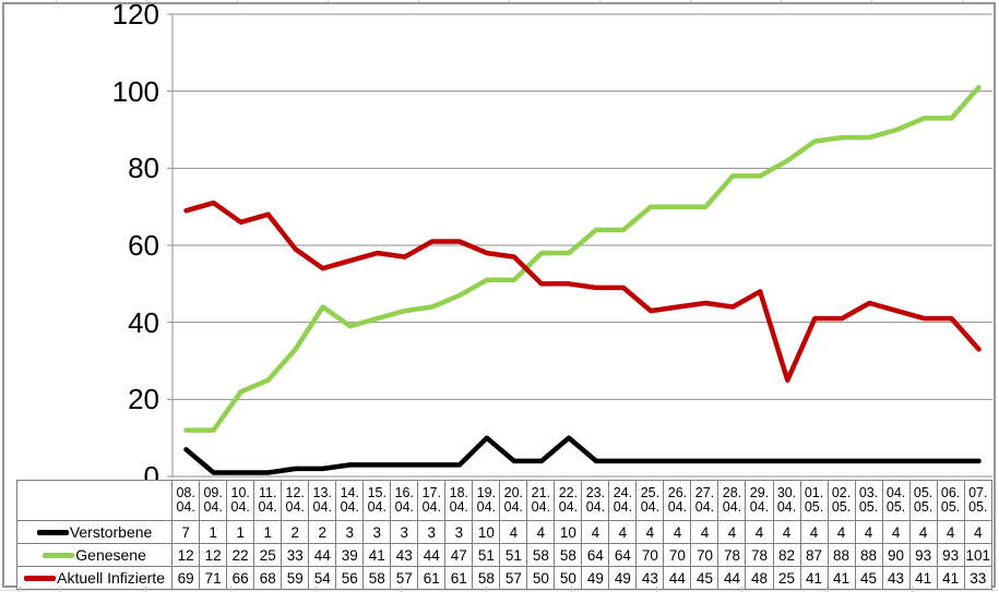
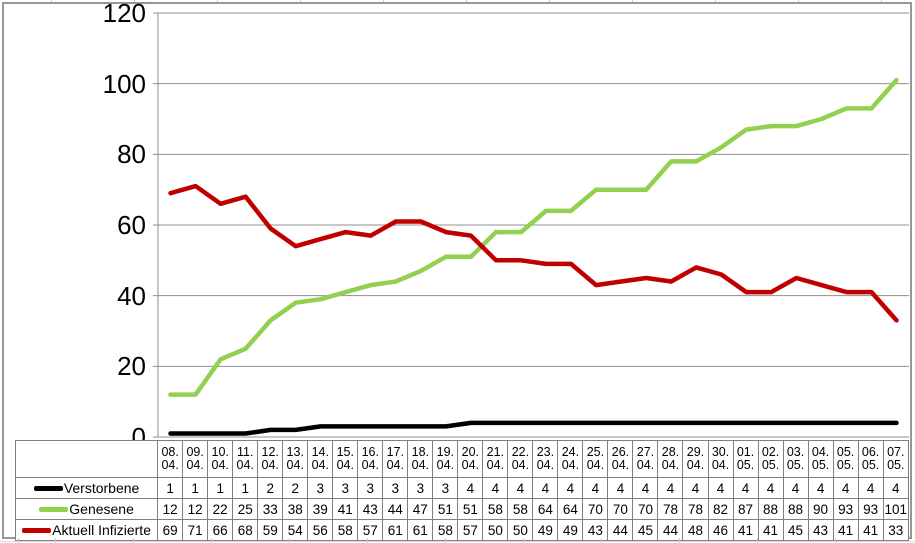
Verstorbene/08.04.: 7 -> 1
Genesene/13.04.: 44 -> 38
Verstorbene/19.04.: 10 -> 3
Verstorbene/22.04.: 10 -> 4
Aktuell Infizierte/30.04.: 25 -> 46
